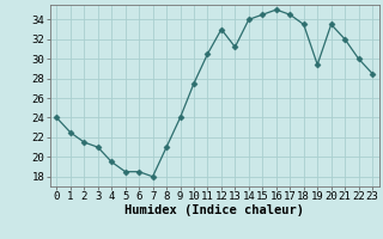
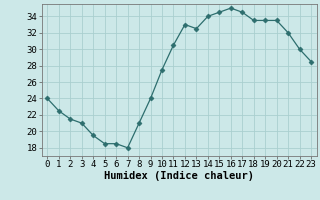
13: 31.2 -> 32.5
19: 29.4 -> 33.5
